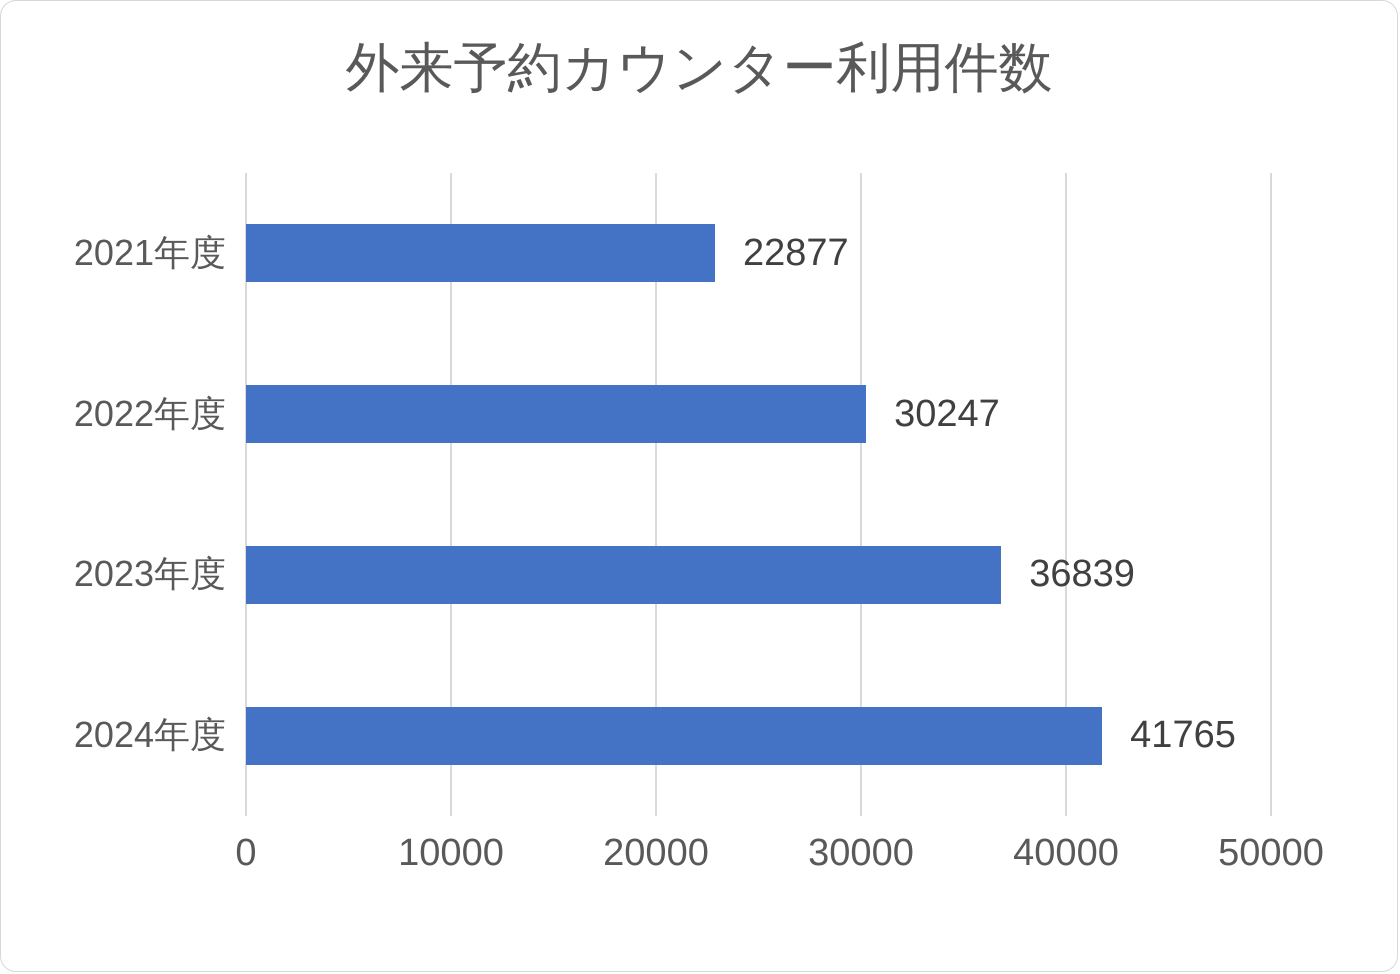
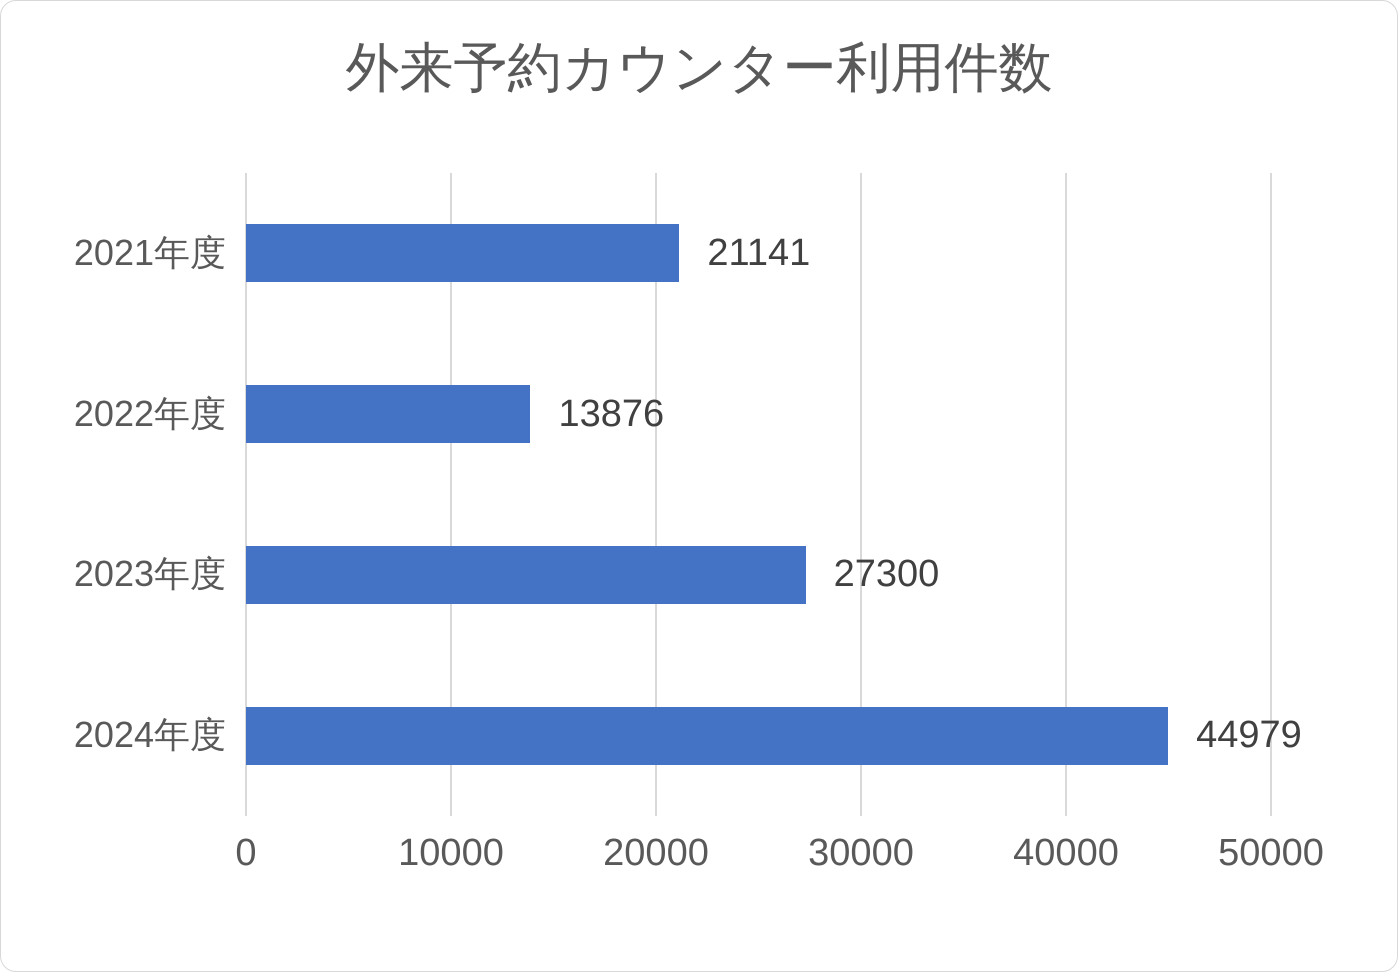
2021年度: 22877 -> 21141
2022年度: 30247 -> 13876
2023年度: 36839 -> 27300
2024年度: 41765 -> 44979
